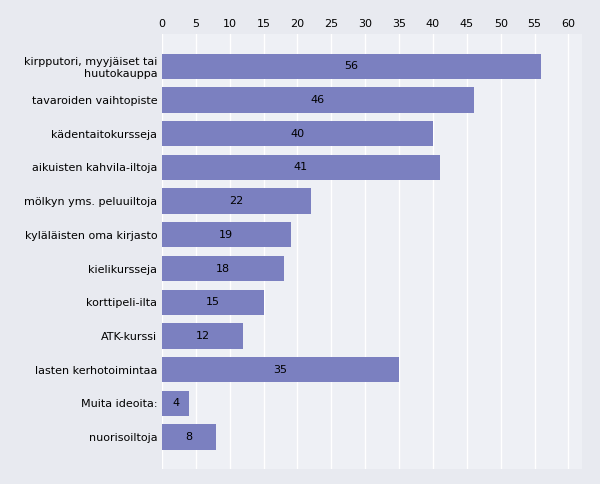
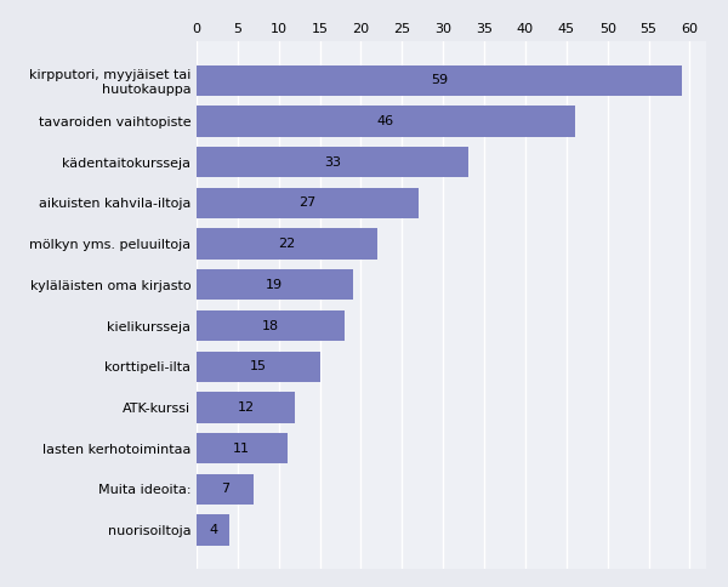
kirpputori, myyjäiset tai huutokauppa: 56 -> 59
kädentaitokursseja: 40 -> 33
aikuisten kahvila-iltoja: 41 -> 27
lasten kerhotoimintaa: 35 -> 11
Muita ideoita:: 4 -> 7
nuorisoiltoja: 8 -> 4
